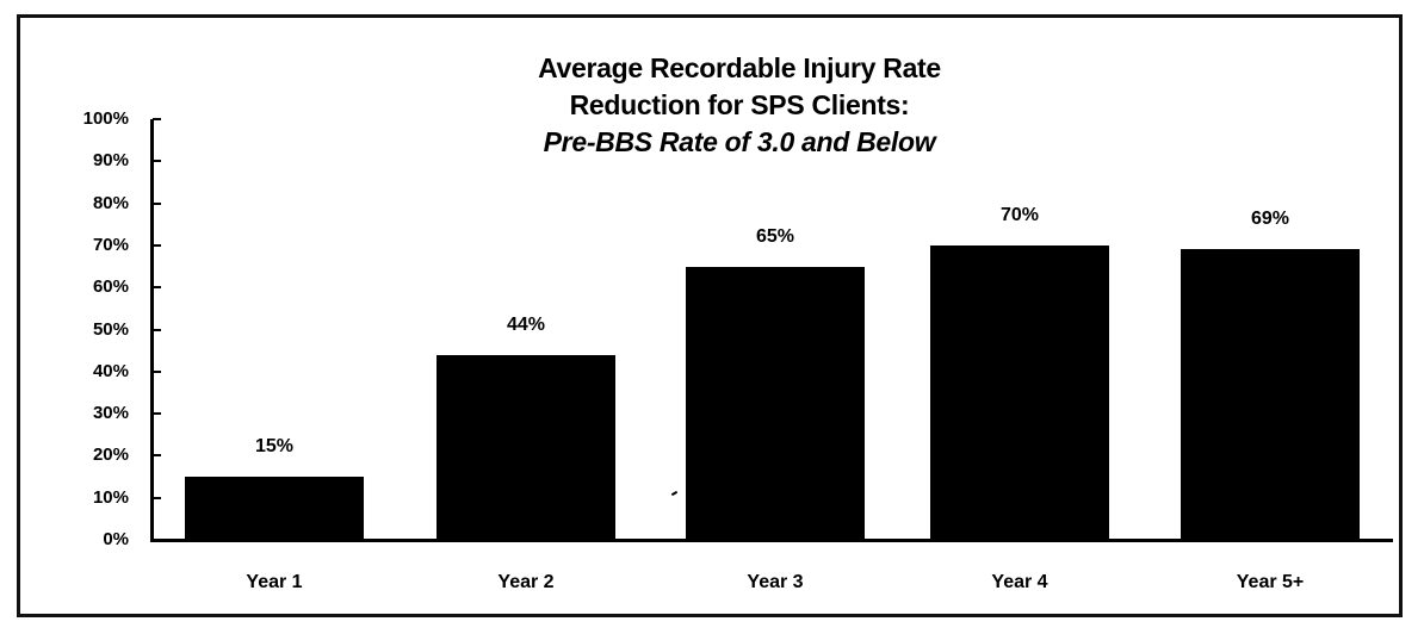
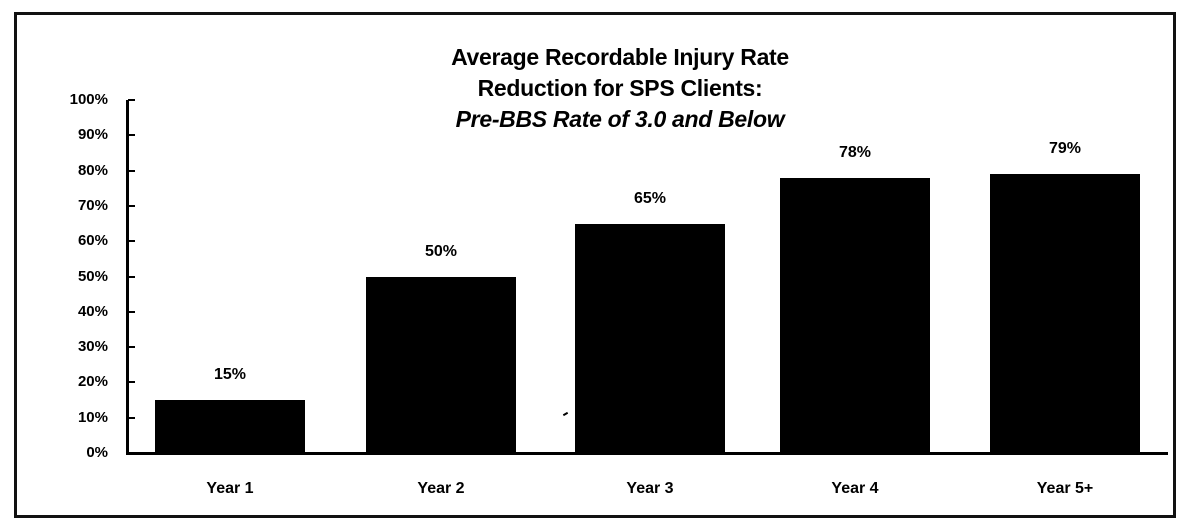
Year 2: 44% -> 50%
Year 4: 70% -> 78%
Year 5+: 69% -> 79%
